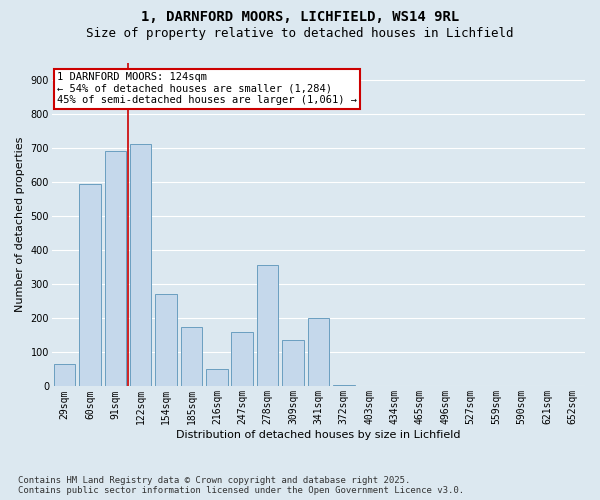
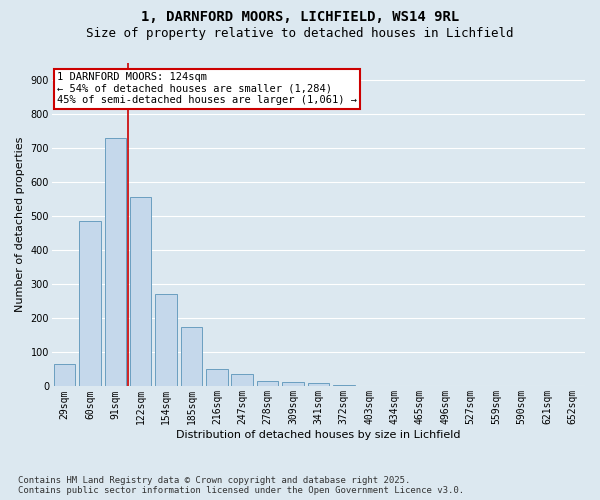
60sqm: 595 -> 485
91sqm: 690 -> 730
122sqm: 710 -> 555
247sqm: 160 -> 35
278sqm: 355 -> 15
309sqm: 135 -> 12
341sqm: 200 -> 10
